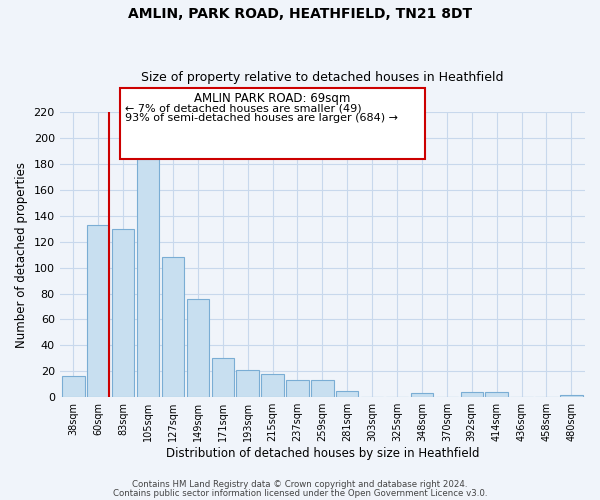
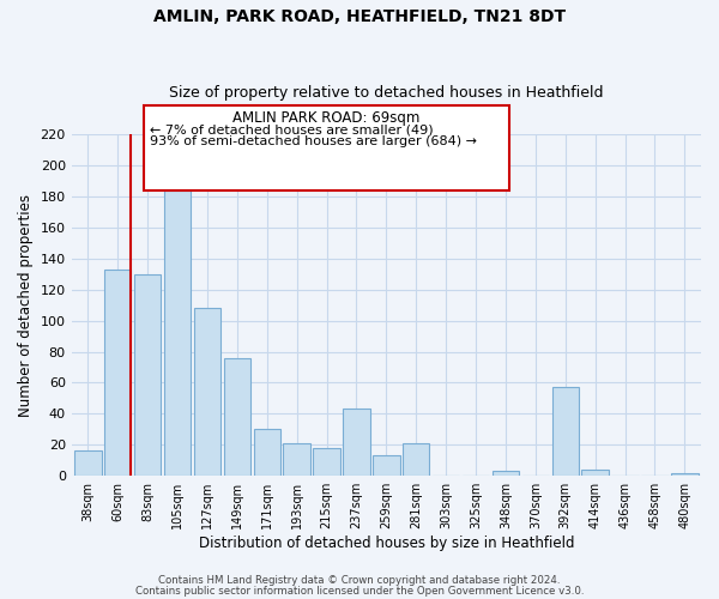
237sqm: 13 -> 43
281sqm: 5 -> 21
392sqm: 4 -> 57
